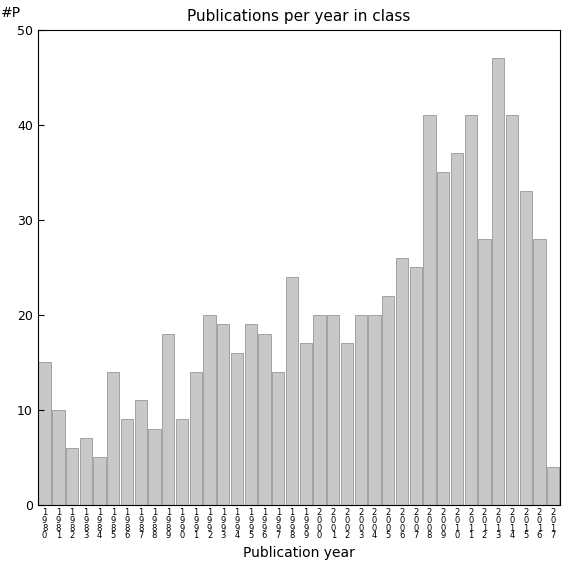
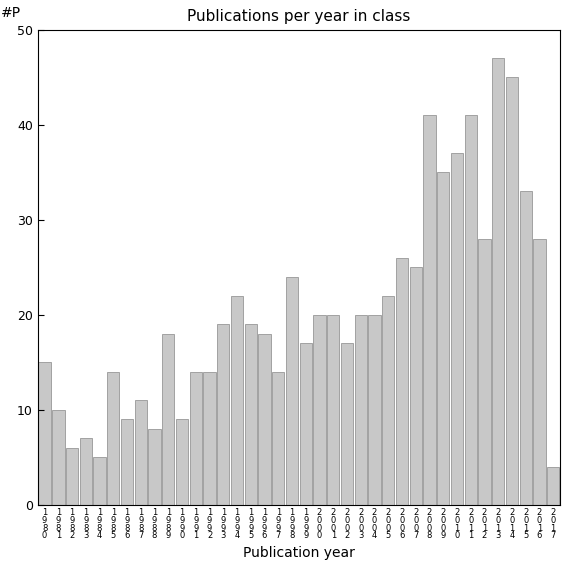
1 9 9 2: 20 -> 14
1 9 9 4: 16 -> 22
2 0 1 4: 41 -> 45
